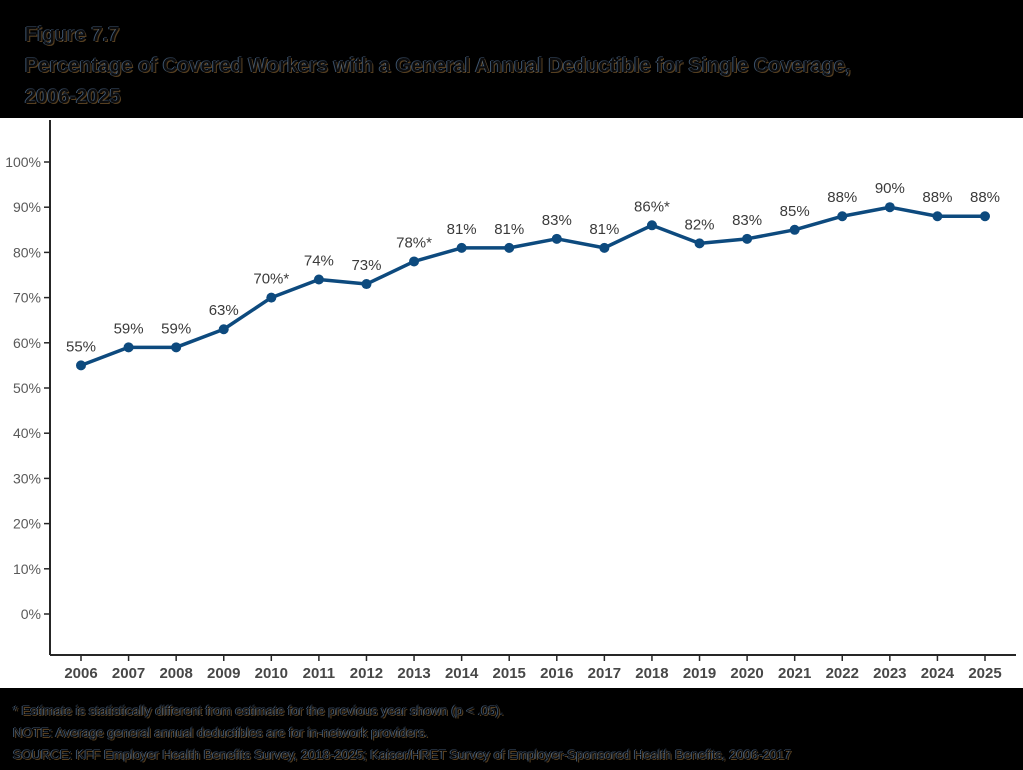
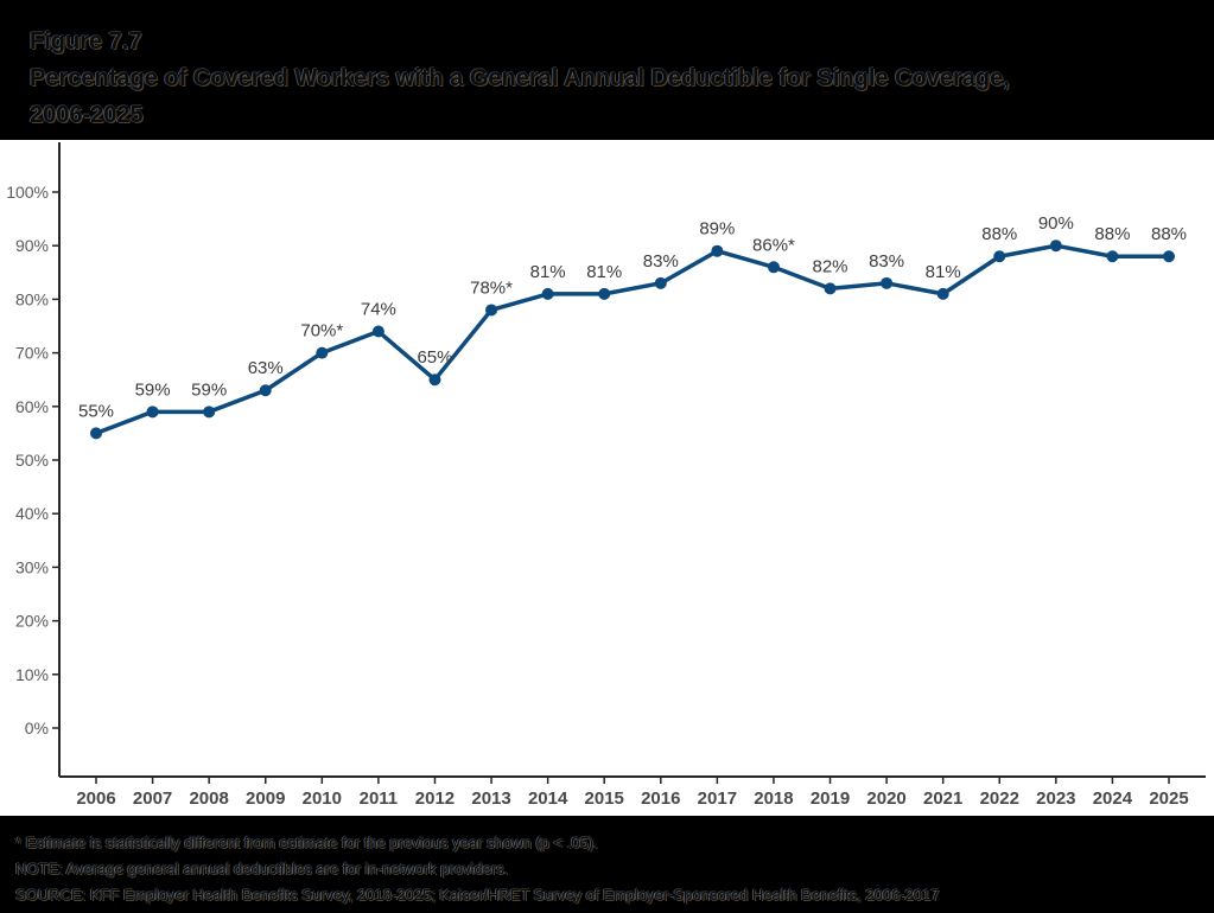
2012: 73% -> 65%
2017: 81% -> 89%
2021: 85% -> 81%
